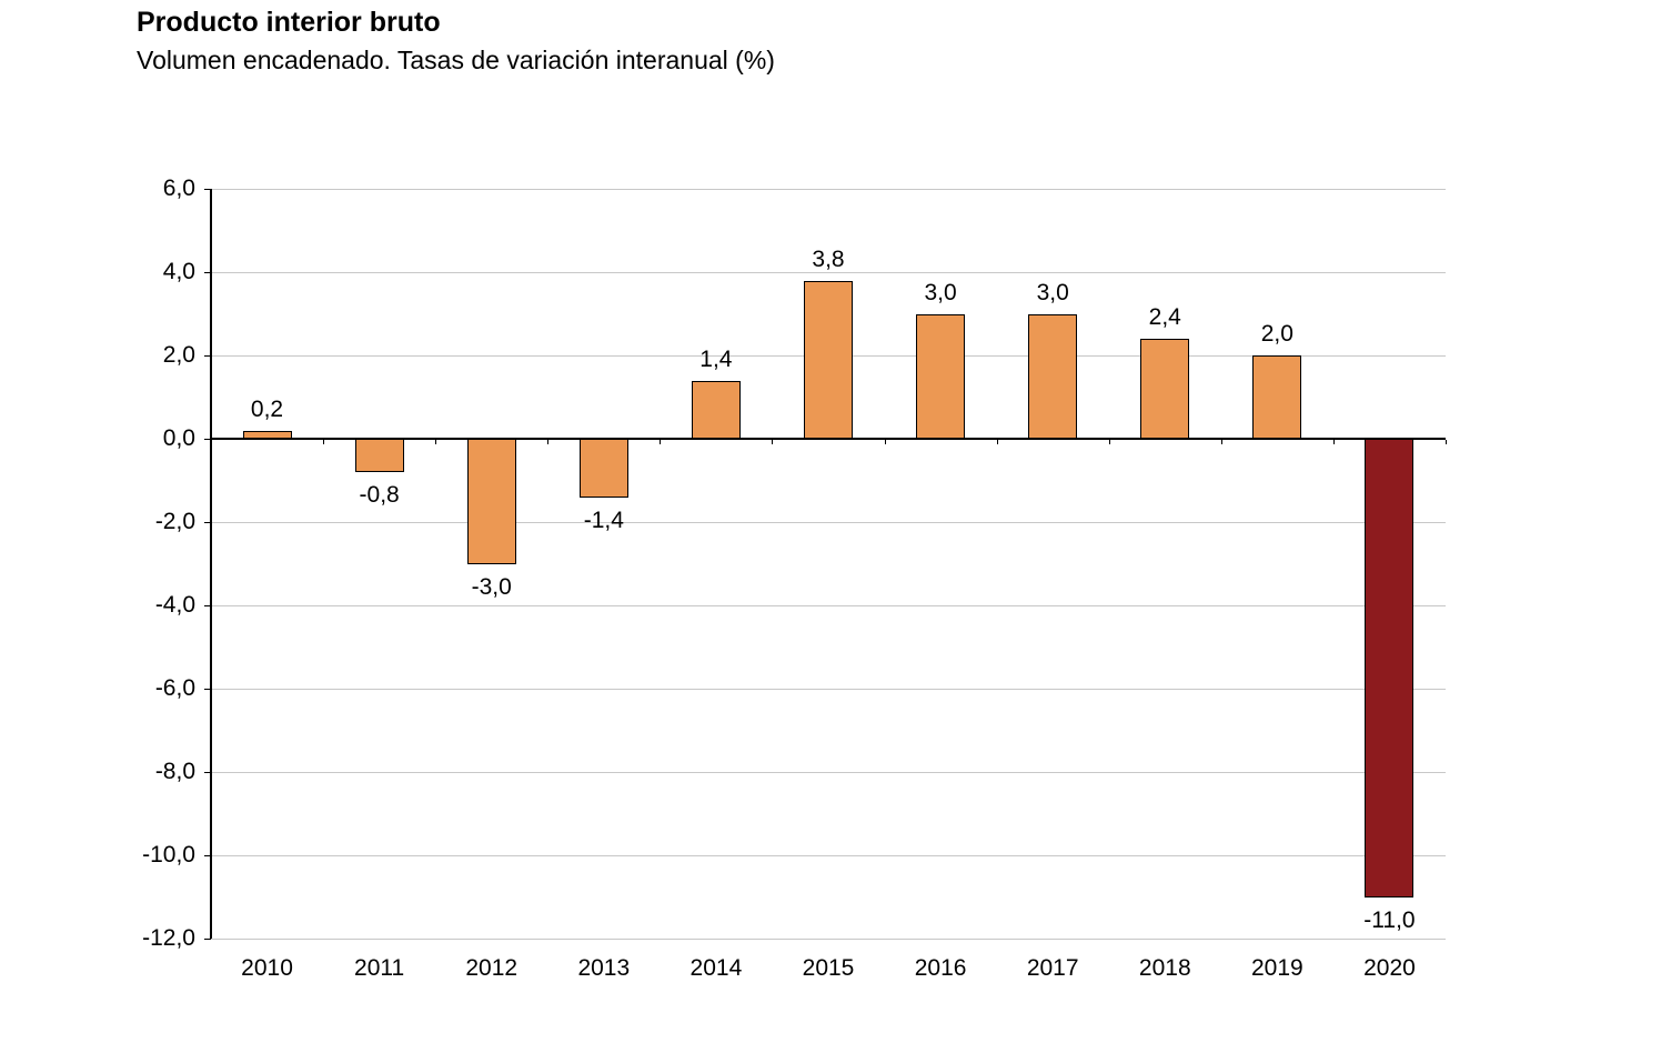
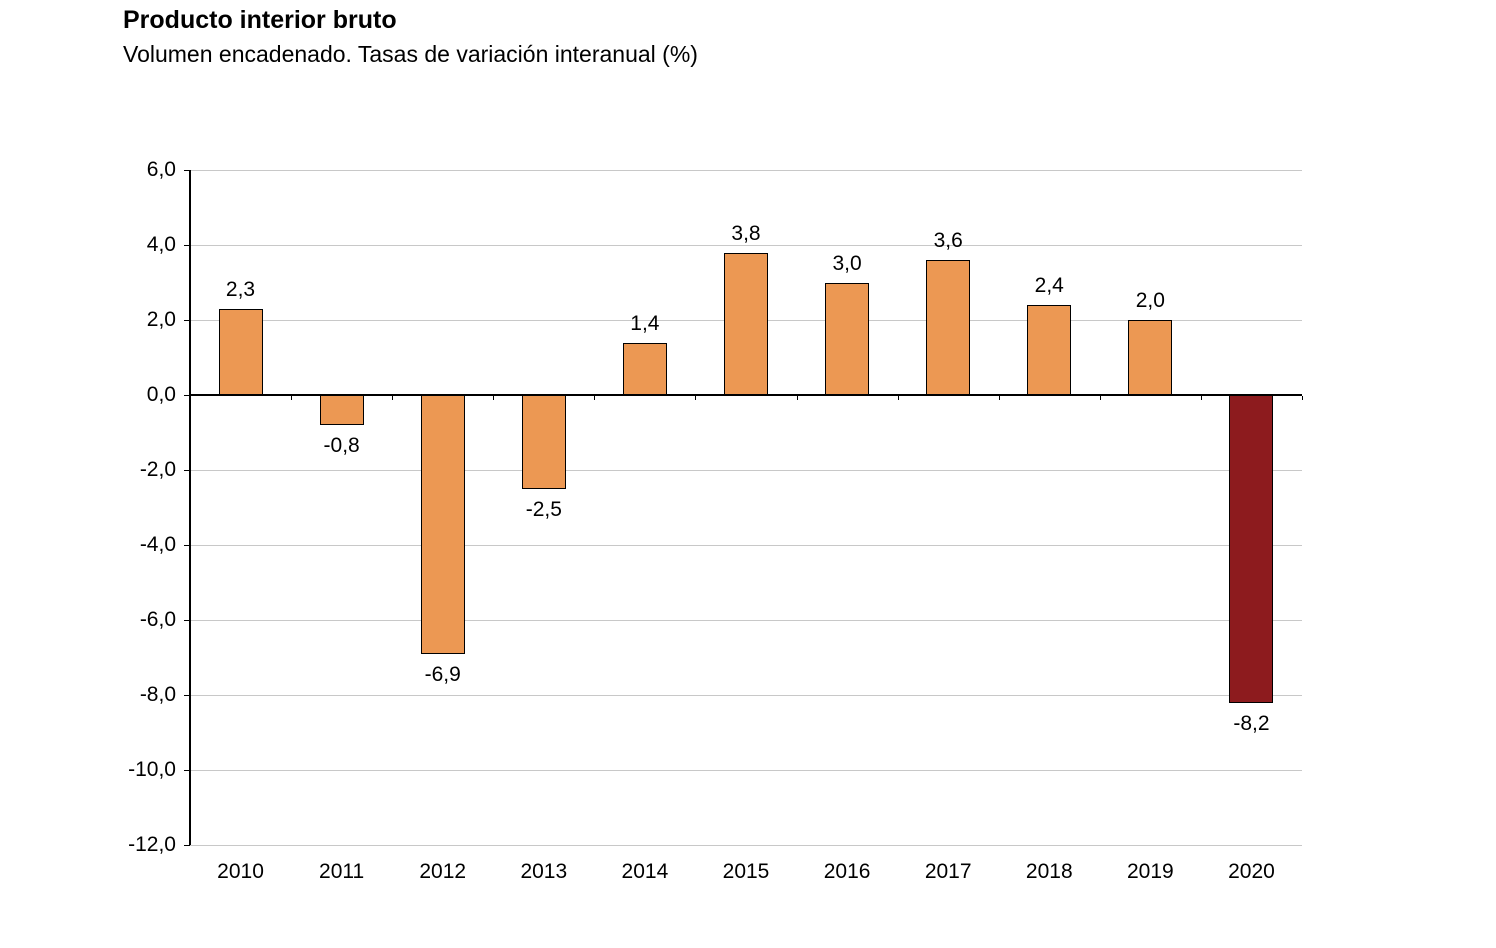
2010: 0,2 -> 2,3
2012: -3,0 -> -6,9
2013: -1,4 -> -2,5
2017: 3,0 -> 3,6
2020: -11,0 -> -8,2
